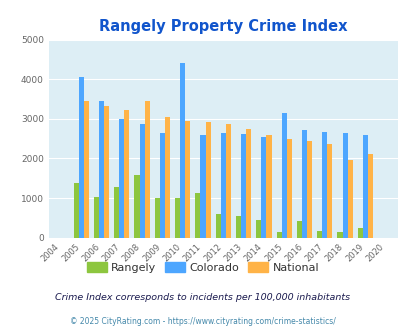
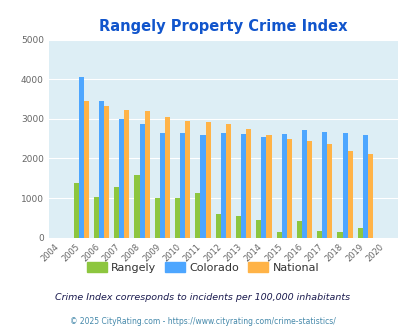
National/2008: 3450 -> 3200
Colorado/2010: 4400 -> 2650
Colorado/2015: 3150 -> 2610
National/2018: 1950 -> 2190
